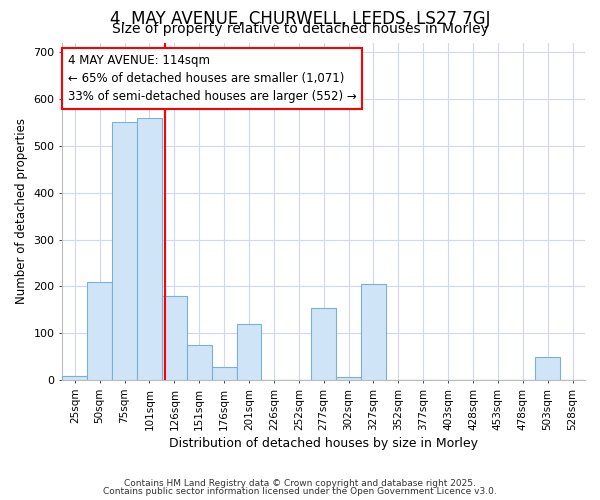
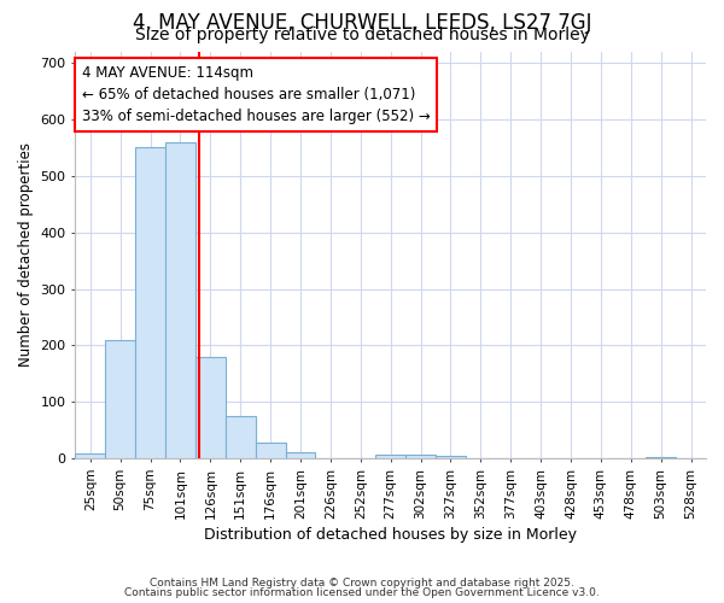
201sqm: 120 -> 12
277sqm: 155 -> 8
327sqm: 205 -> 5
503sqm: 50 -> 2
